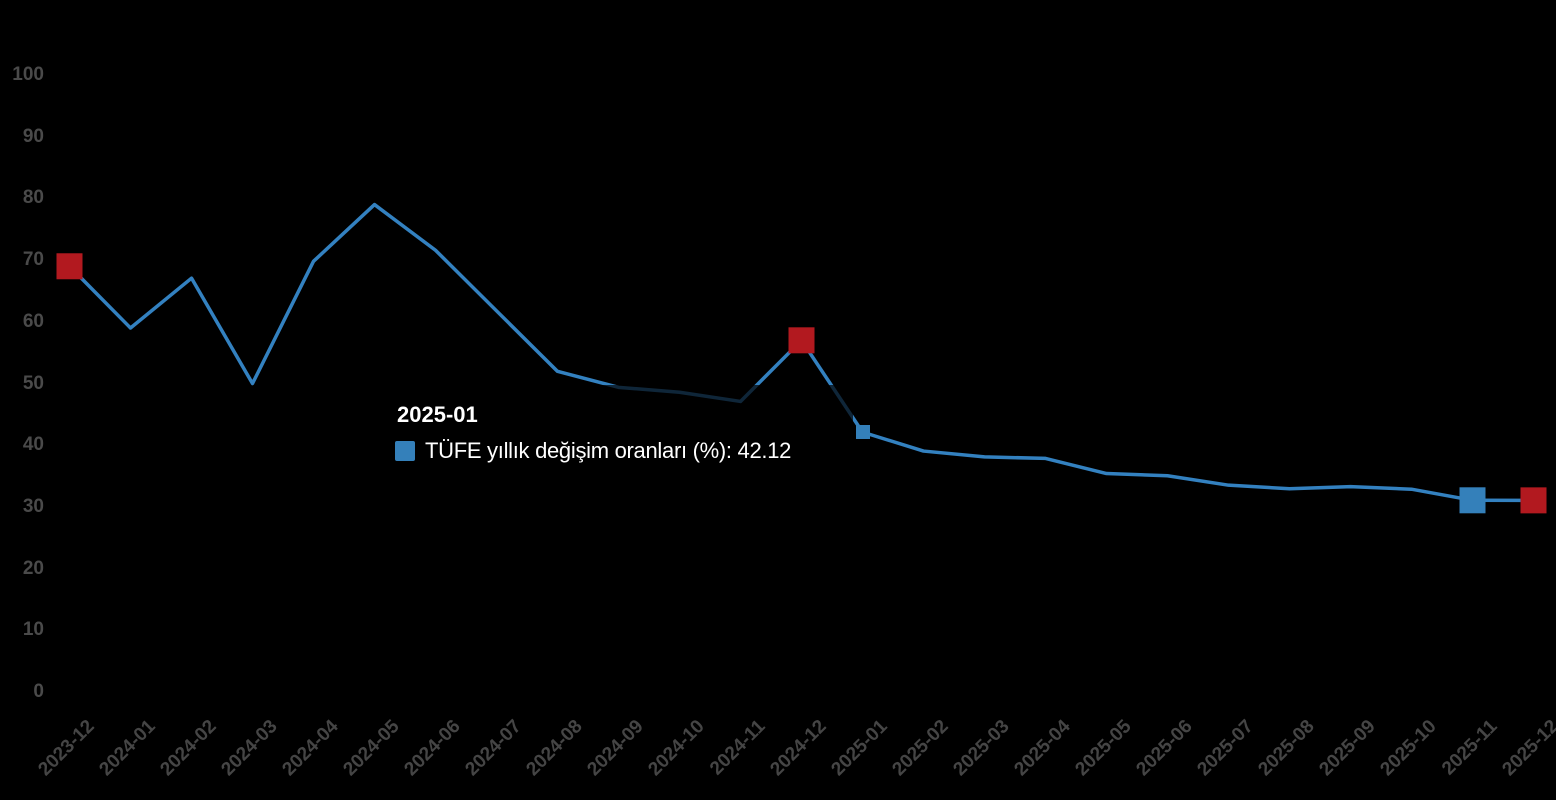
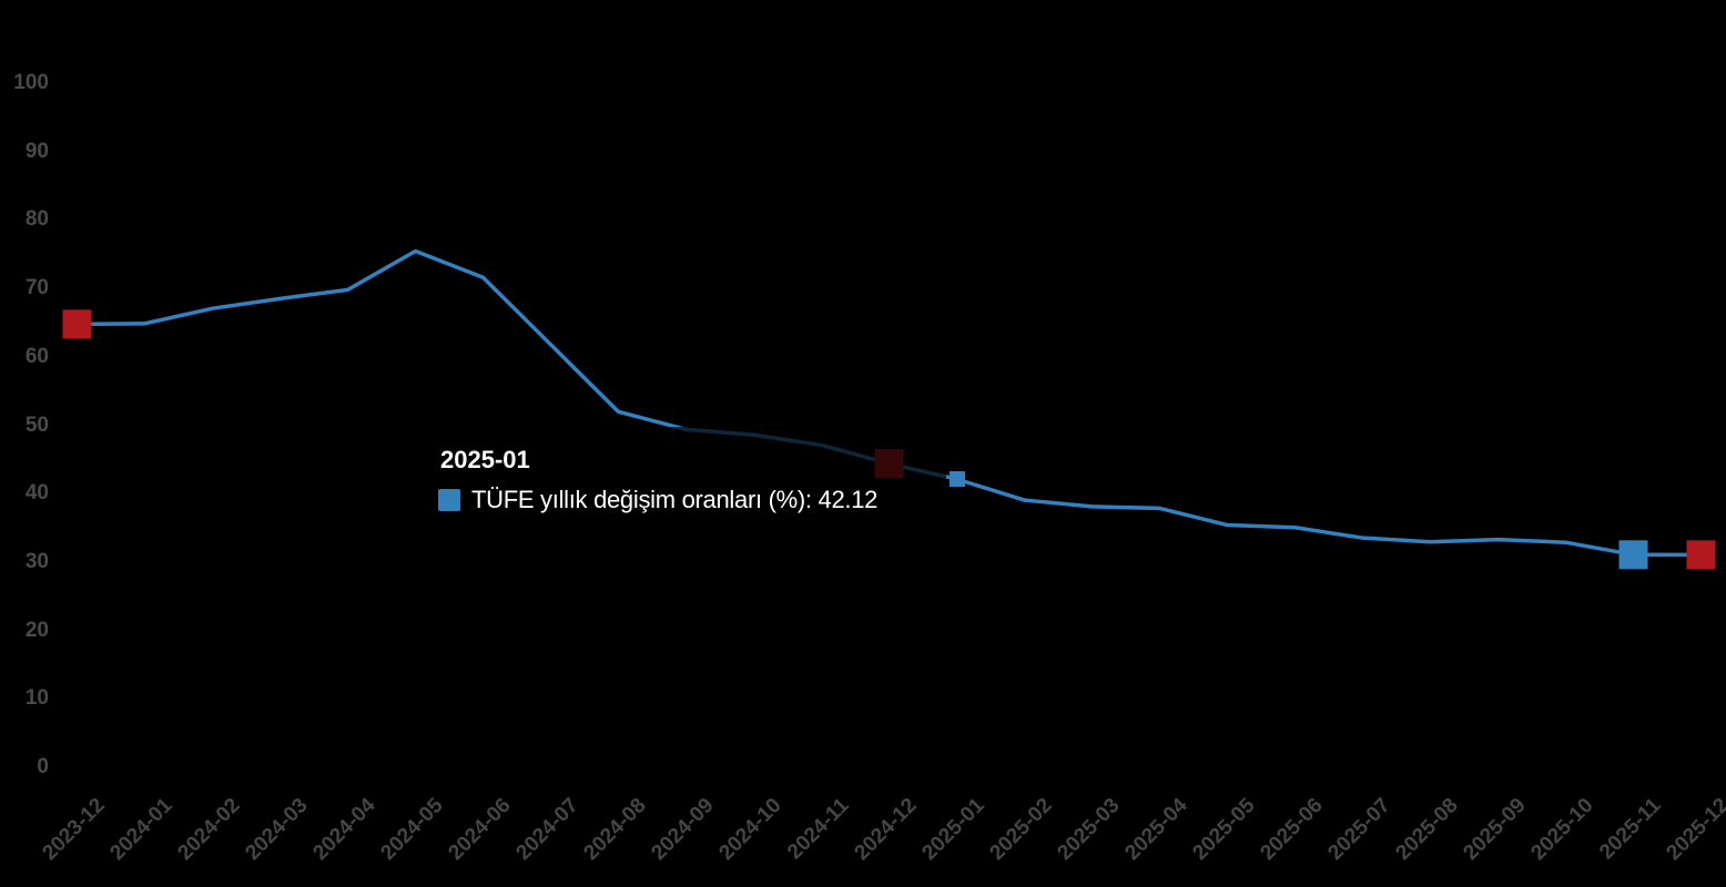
2023-12: 69 -> 65
2024-01: 59 -> 65
2024-03: 50 -> 68
2024-05: 79 -> 75
2024-12: 57 -> 44
